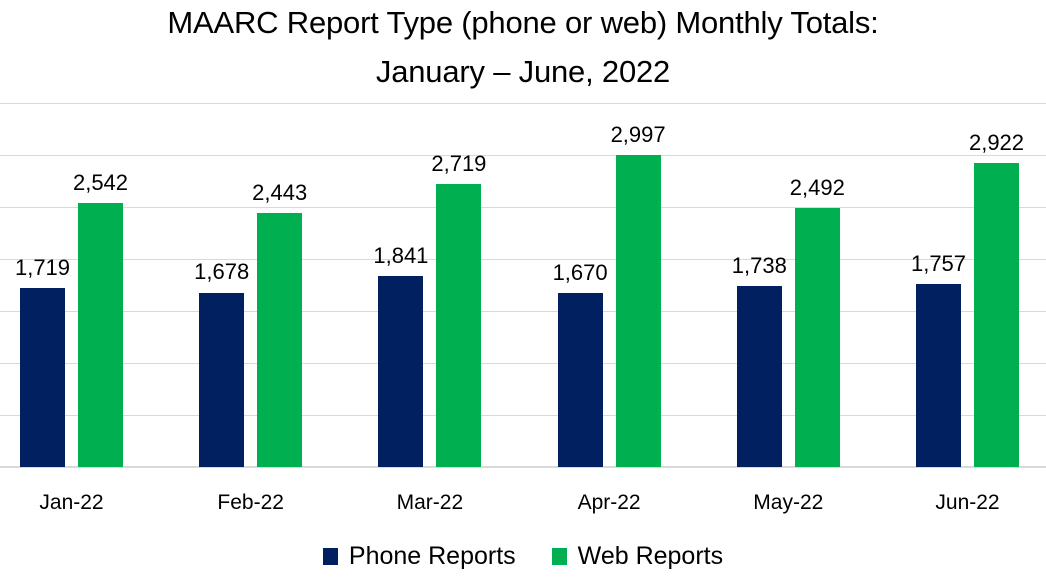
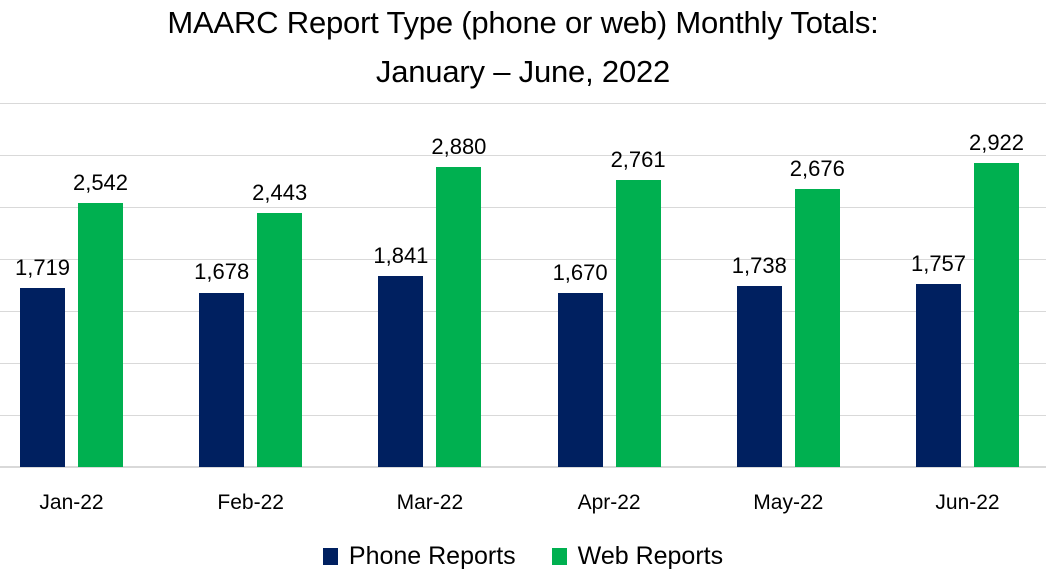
Web Reports/Mar-22: 2,719 -> 2,880
Web Reports/Apr-22: 2,997 -> 2,761
Web Reports/May-22: 2,492 -> 2,676
